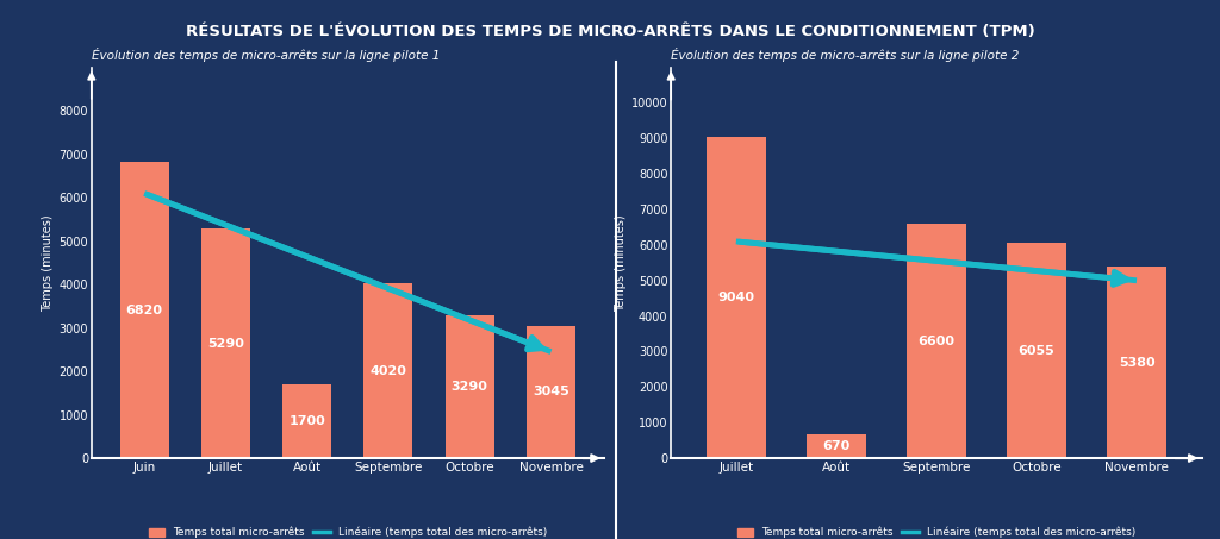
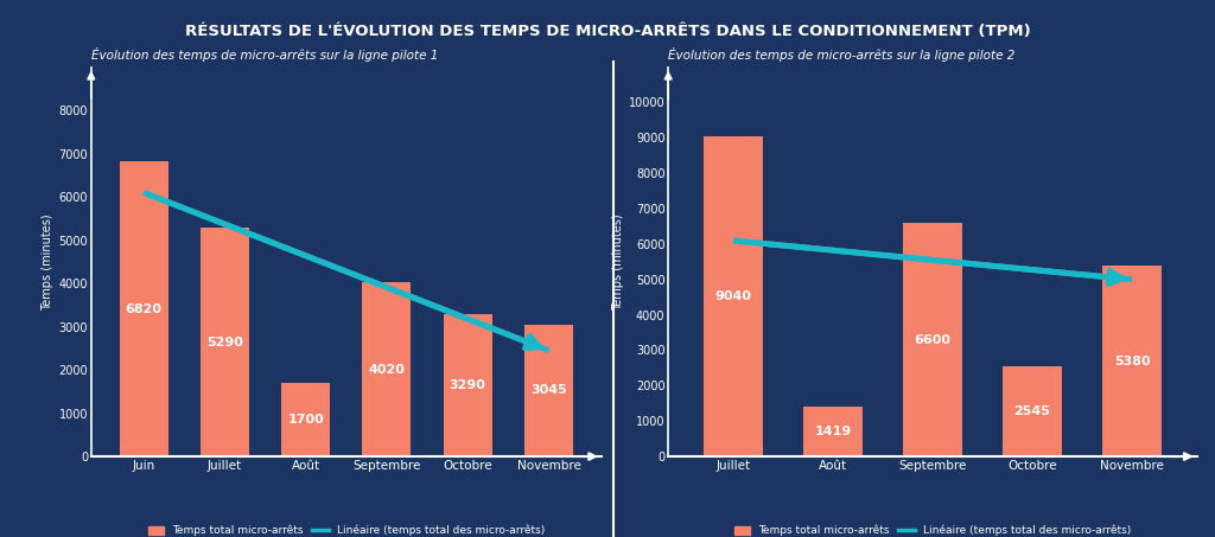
Évolution des temps de micro-arrêts sur la ligne pilote 2/Août: 670 -> 1419
Évolution des temps de micro-arrêts sur la ligne pilote 2/Octobre: 6055 -> 2545
